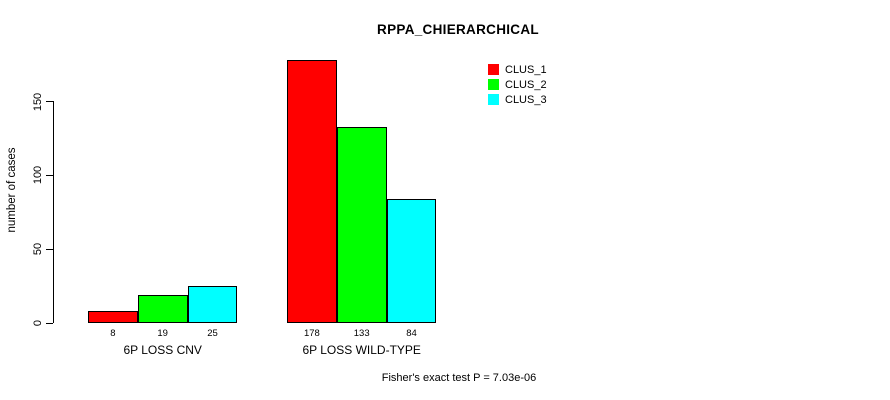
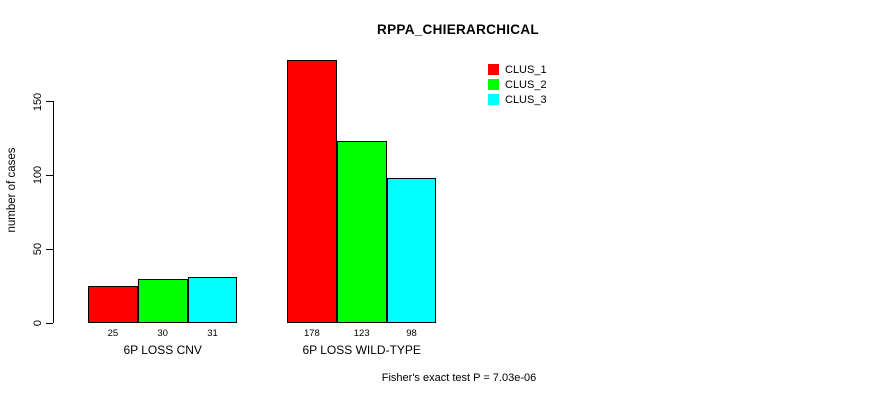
CLUS_1/6P LOSS CNV: 8 -> 25
CLUS_2/6P LOSS CNV: 19 -> 30
CLUS_3/6P LOSS CNV: 25 -> 31
CLUS_2/6P LOSS WILD-TYPE: 133 -> 123
CLUS_3/6P LOSS WILD-TYPE: 84 -> 98
